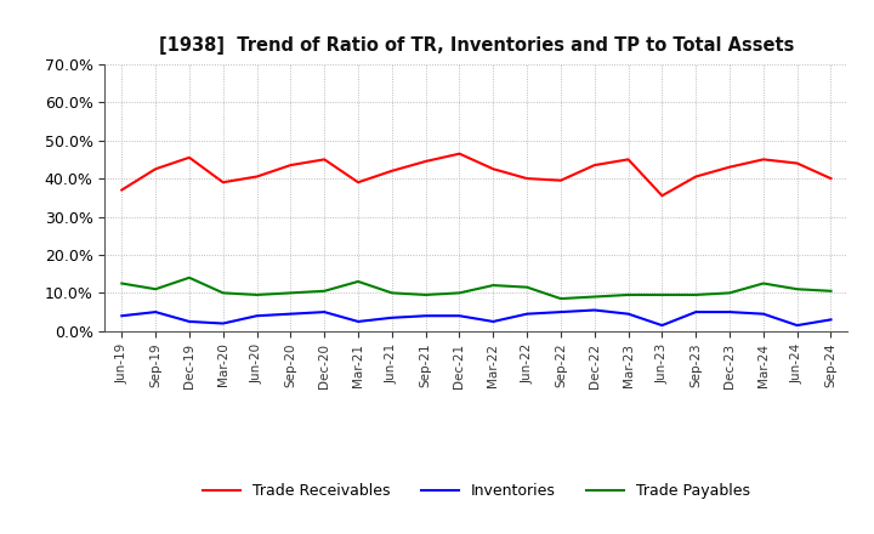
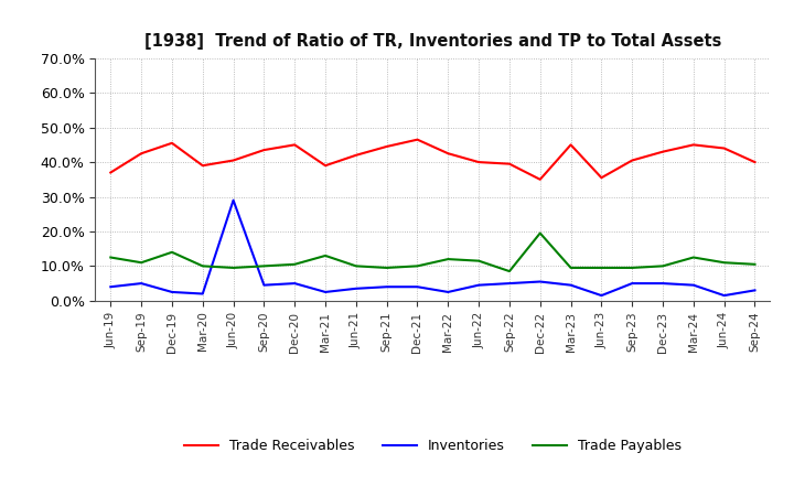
Inventories/Jun-20: 4.0% -> 29.0%
Trade Receivables/Dec-22: 43.5% -> 35.0%
Trade Payables/Dec-22: 9.0% -> 19.5%
